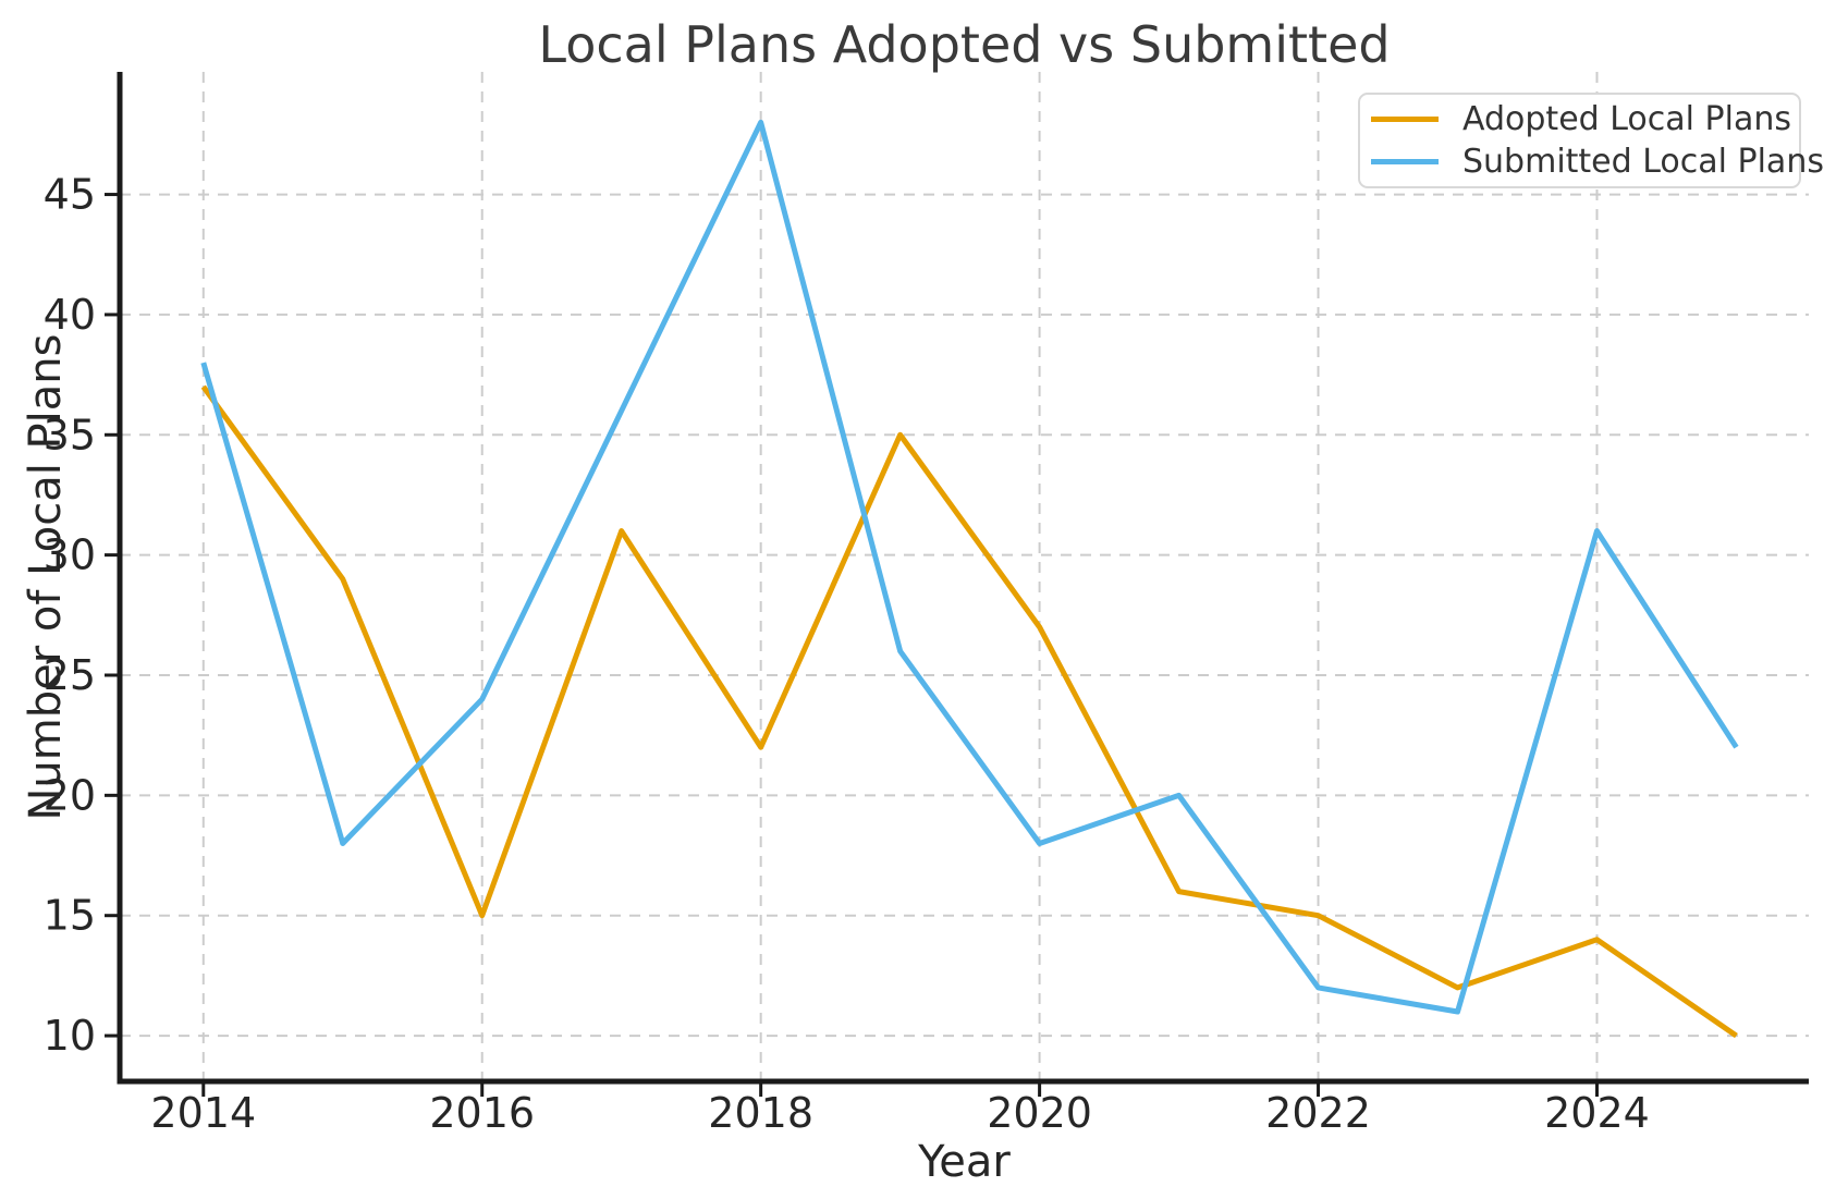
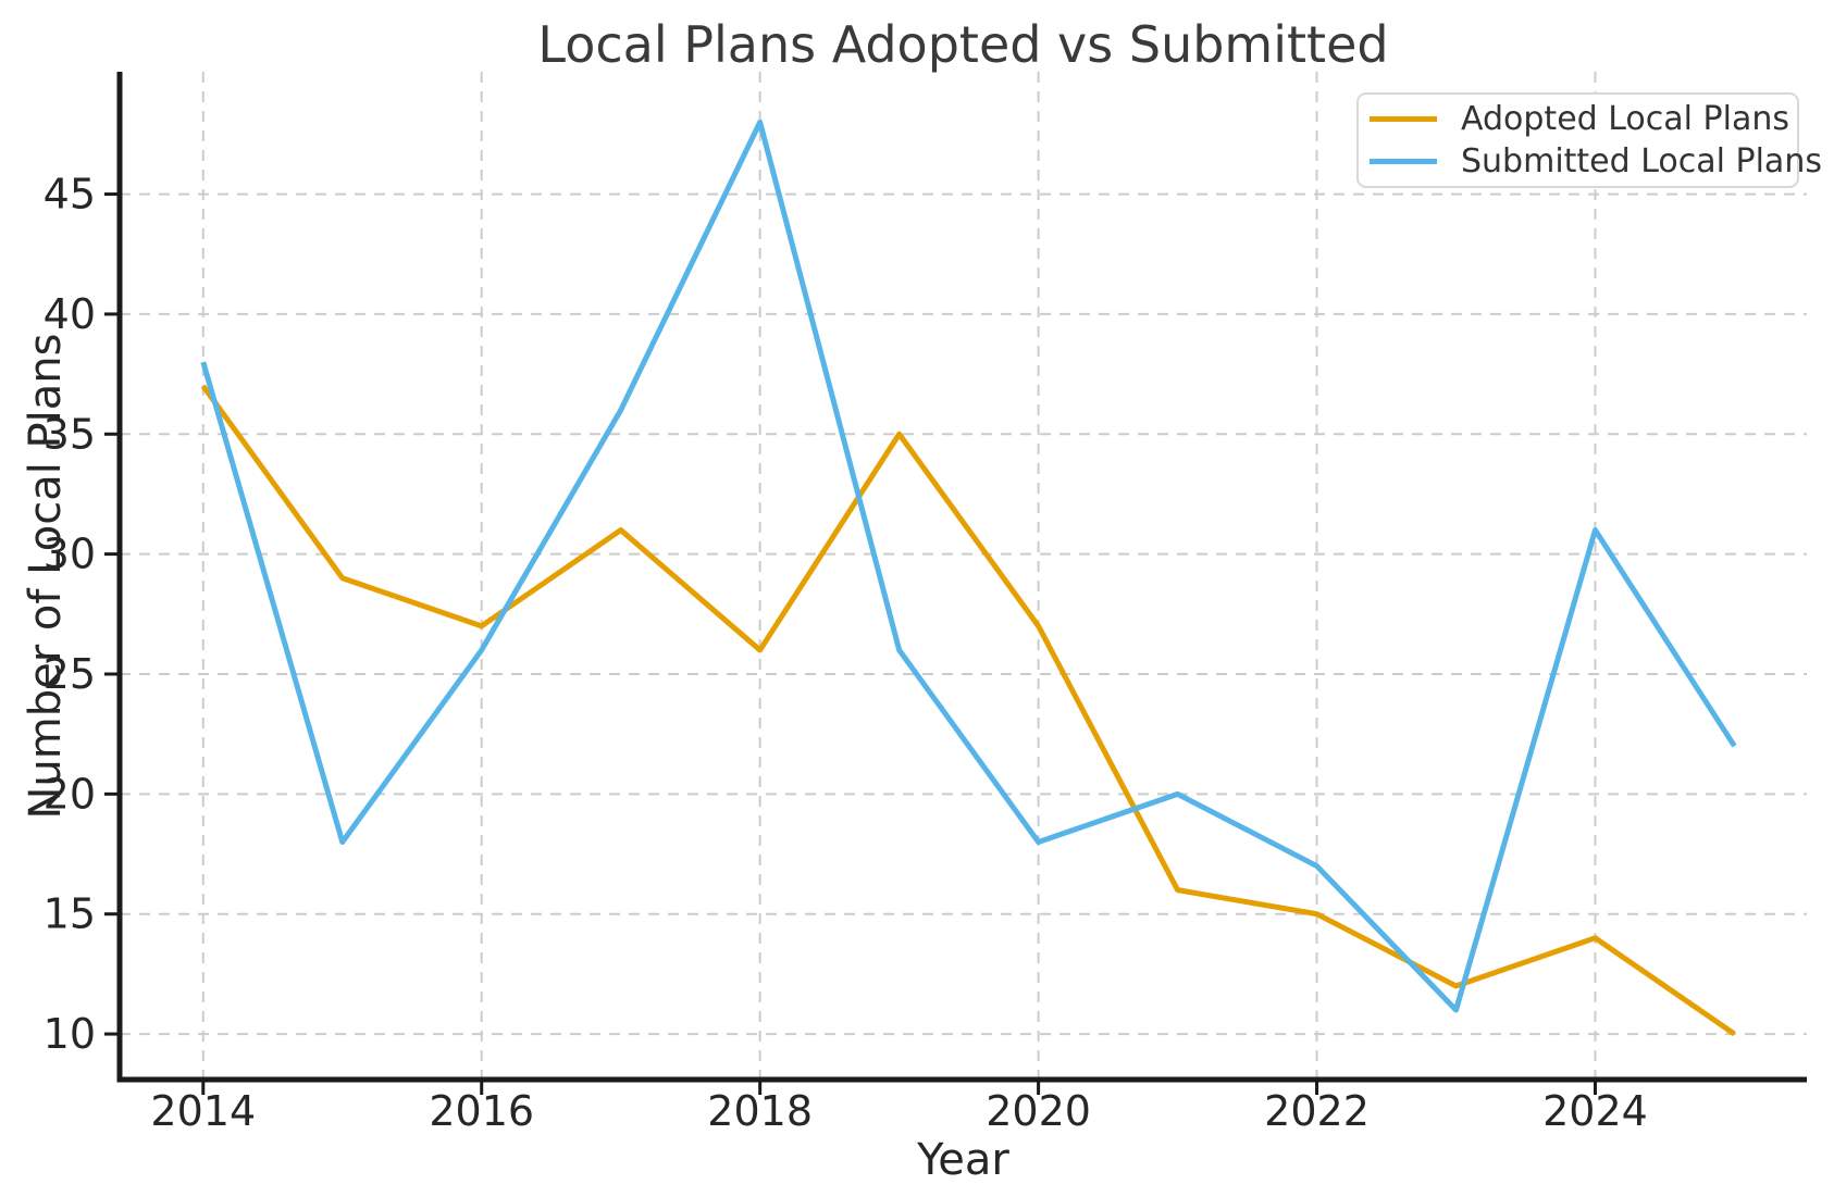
Adopted Local Plans/2016: 15 -> 27
Submitted Local Plans/2016: 24 -> 26
Adopted Local Plans/2018: 22 -> 26
Submitted Local Plans/2022: 12 -> 17
